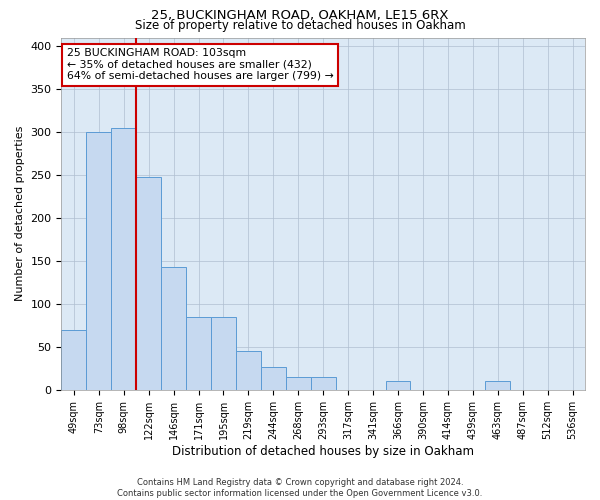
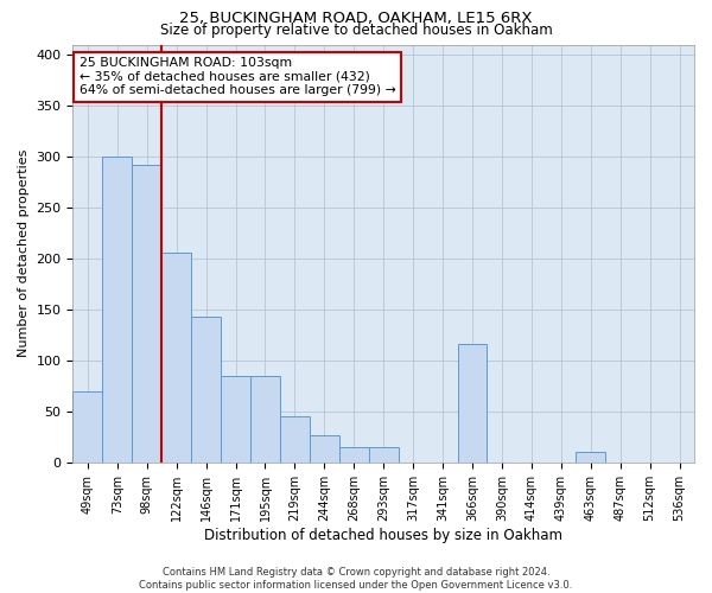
98sqm: 305 -> 292
122sqm: 248 -> 206
366sqm: 10 -> 116
